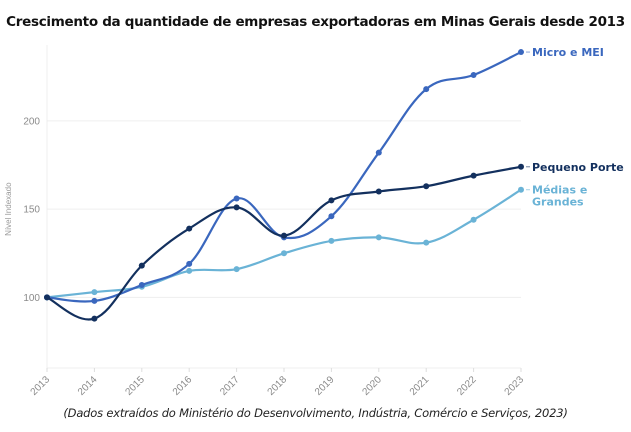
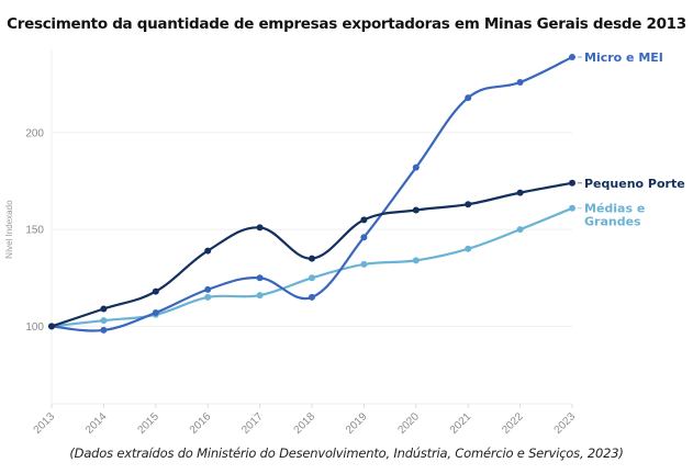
Pequeno Porte/2014: 88 -> 109
Micro e MEI/2017: 156 -> 125
Micro e MEI/2018: 134 -> 115
Médias e Grandes/2021: 131 -> 140
Médias e Grandes/2022: 144 -> 150
